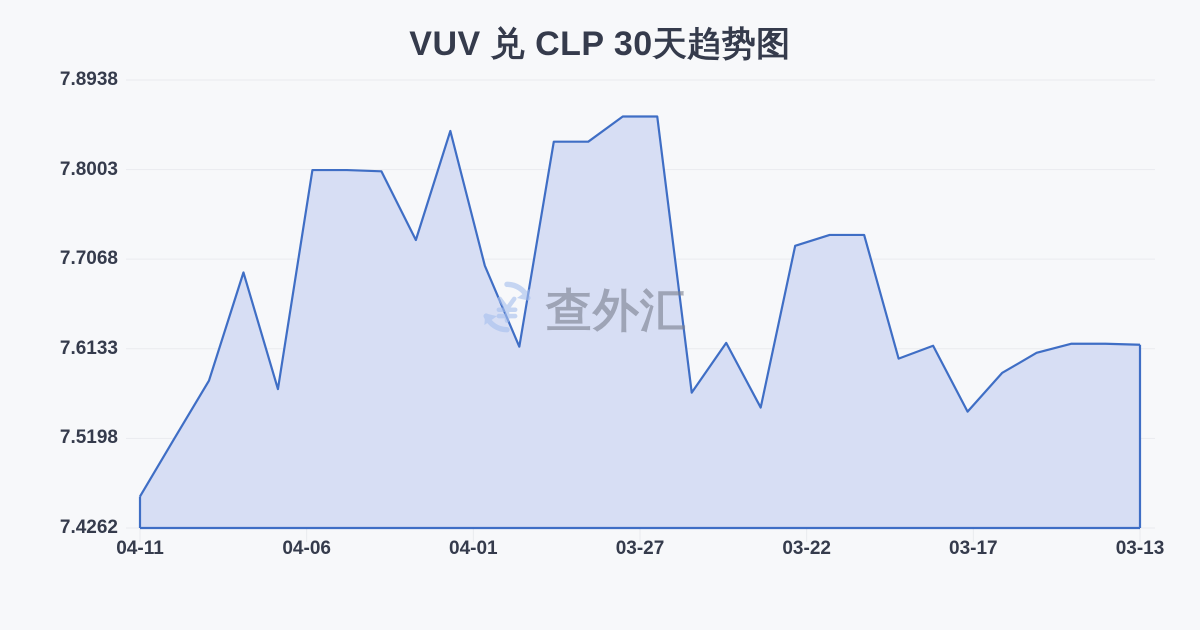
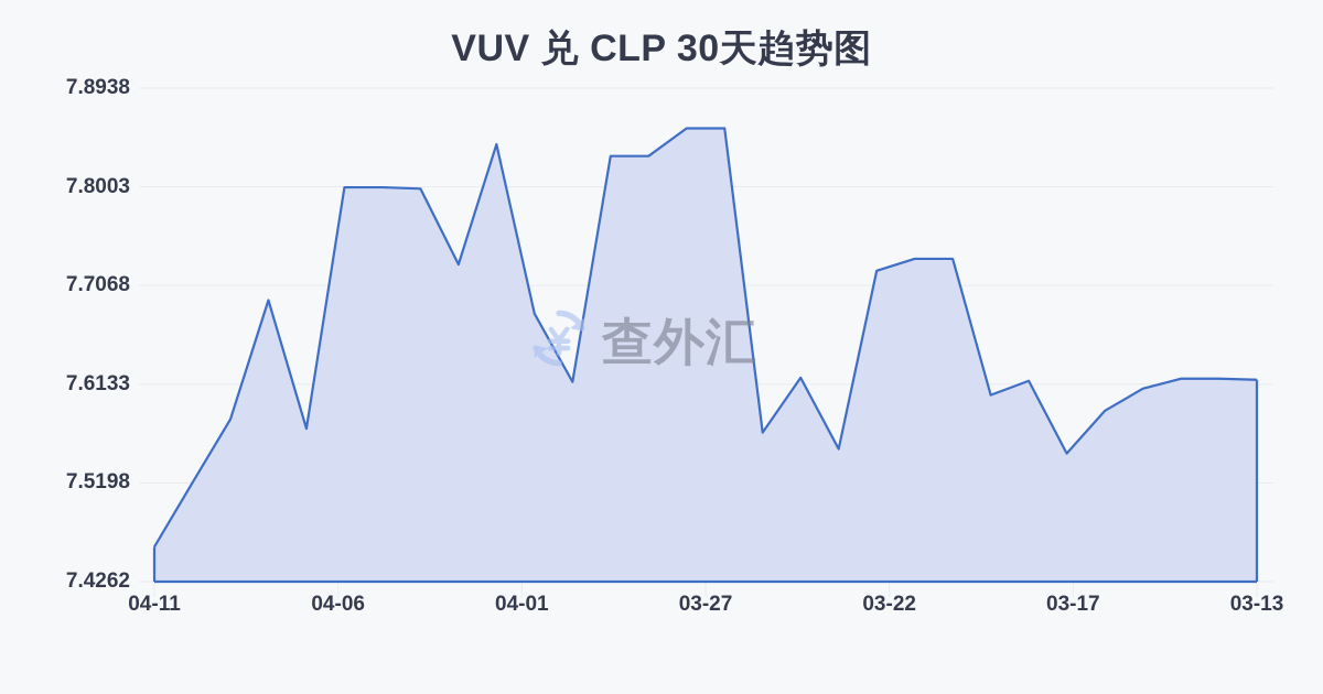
04-01: 7.70 -> 7.68
